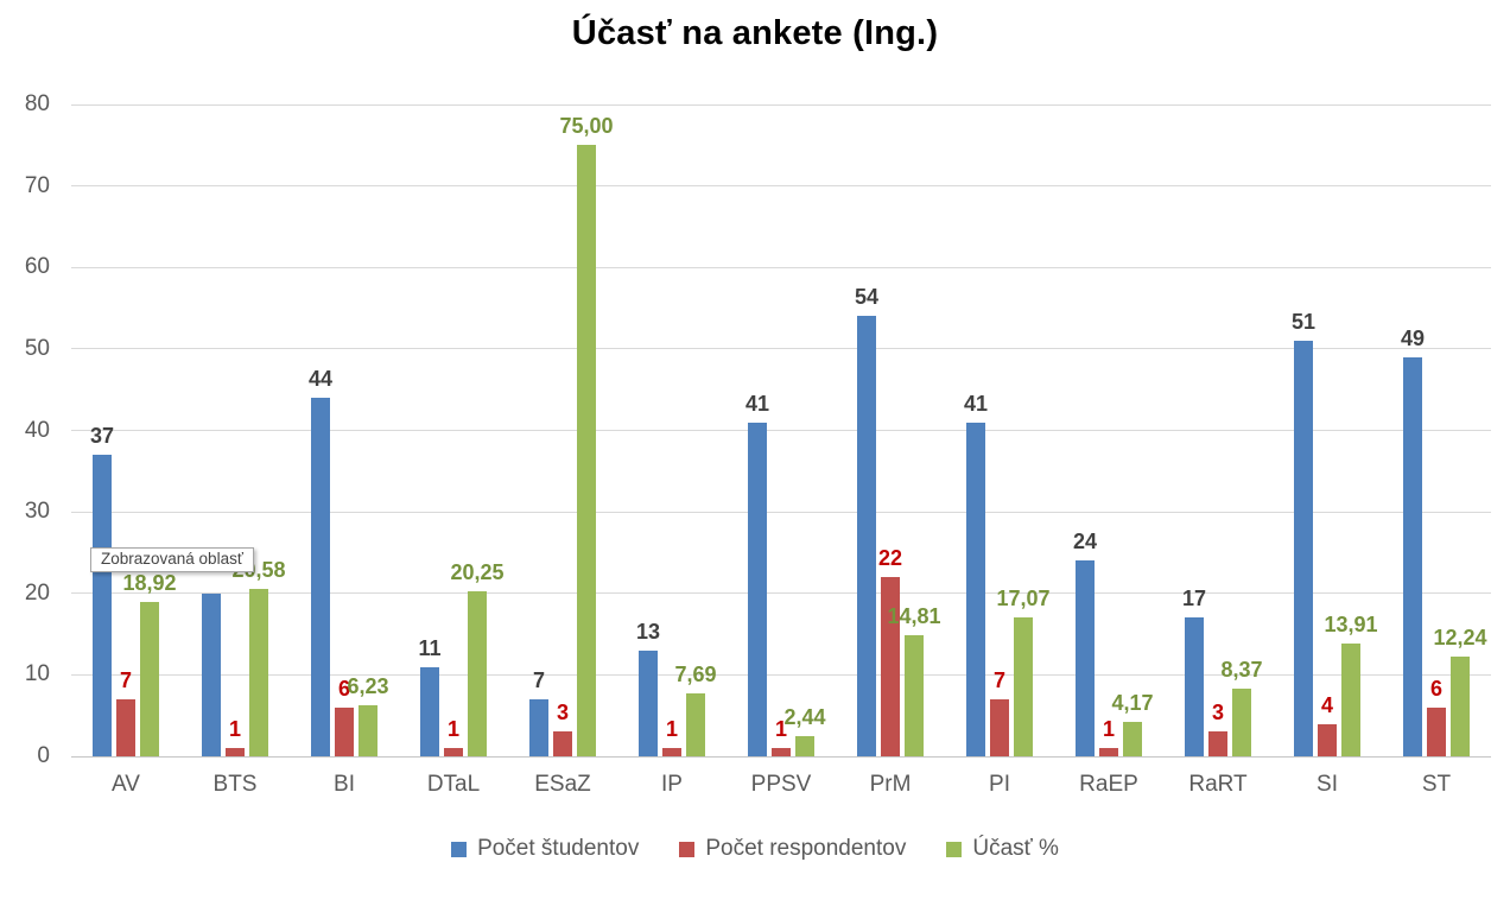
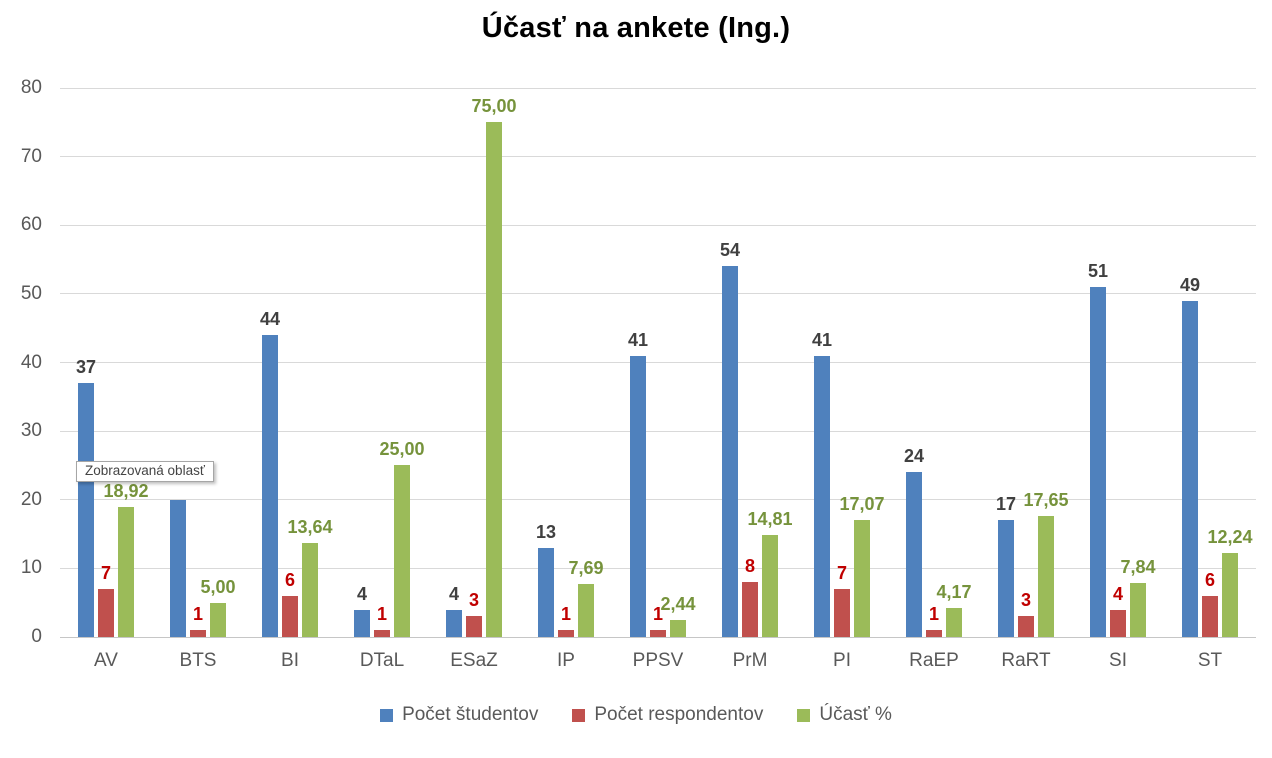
Účasť %/BTS: 20,58 -> 5,00
Účasť %/BI: 6,23 -> 13,64
Počet študentov/DTaL: 11 -> 4
Účasť %/DTaL: 20,25 -> 25,00
Počet študentov/ESaZ: 7 -> 4
Počet respondentov/PrM: 22 -> 8
Účasť %/RaRT: 8,37 -> 17,65
Účasť %/SI: 13,91 -> 7,84
